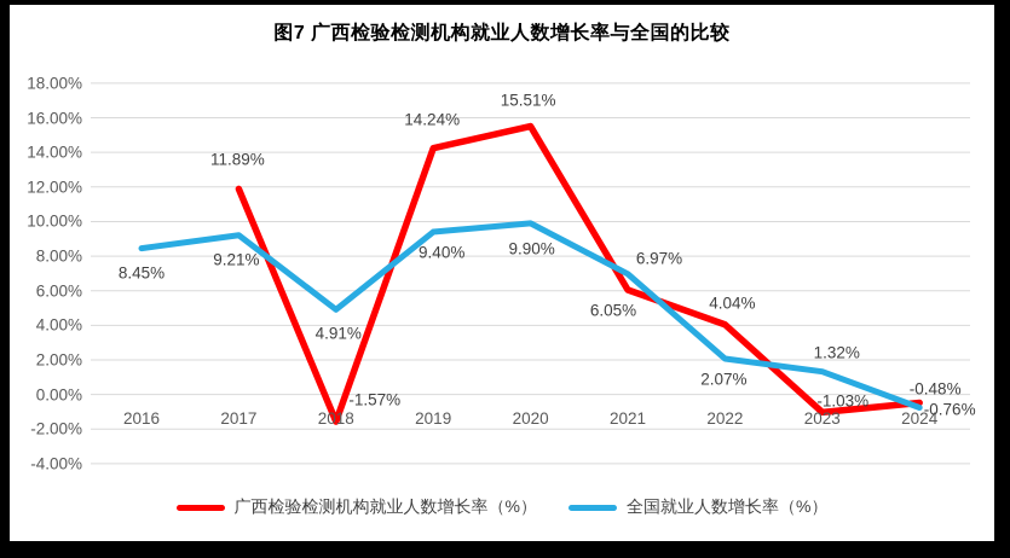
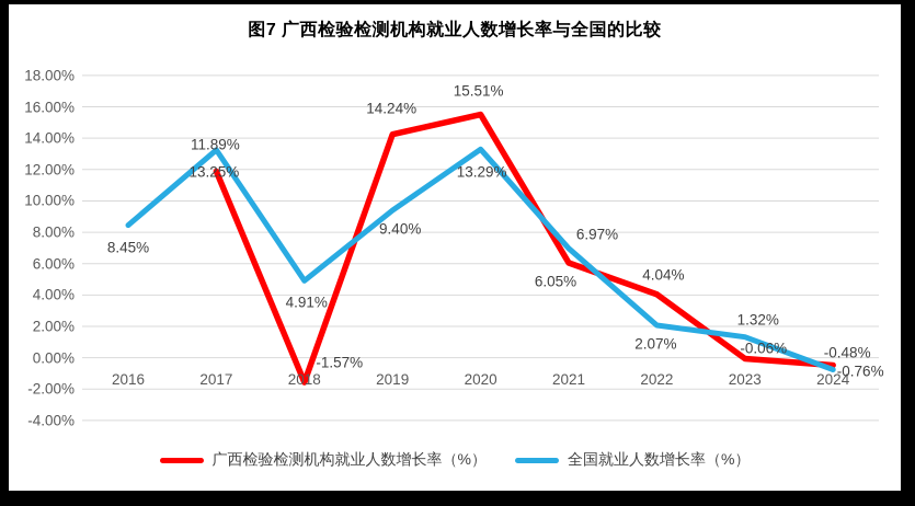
全国就业人数增长率（%）/2017: 9.21% -> 13.25%
全国就业人数增长率（%）/2020: 9.90% -> 13.29%
广西检验检测机构就业人数增长率（%）/2023: -1.03% -> -0.06%
